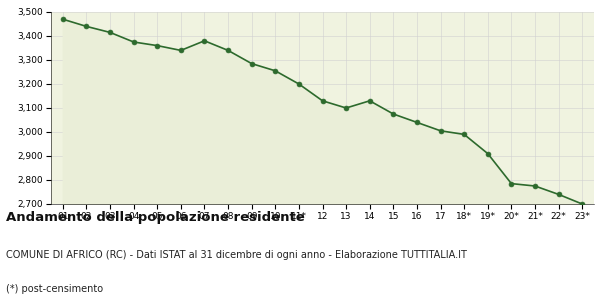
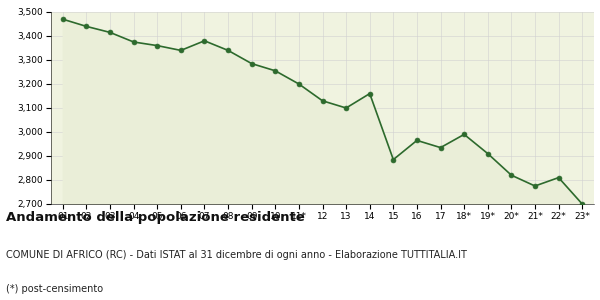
14: 3,130 -> 3,160
15: 3,075 -> 2,885
16: 3,040 -> 2,965
17: 3,005 -> 2,935
20*: 2,785 -> 2,820
22*: 2,740 -> 2,810
